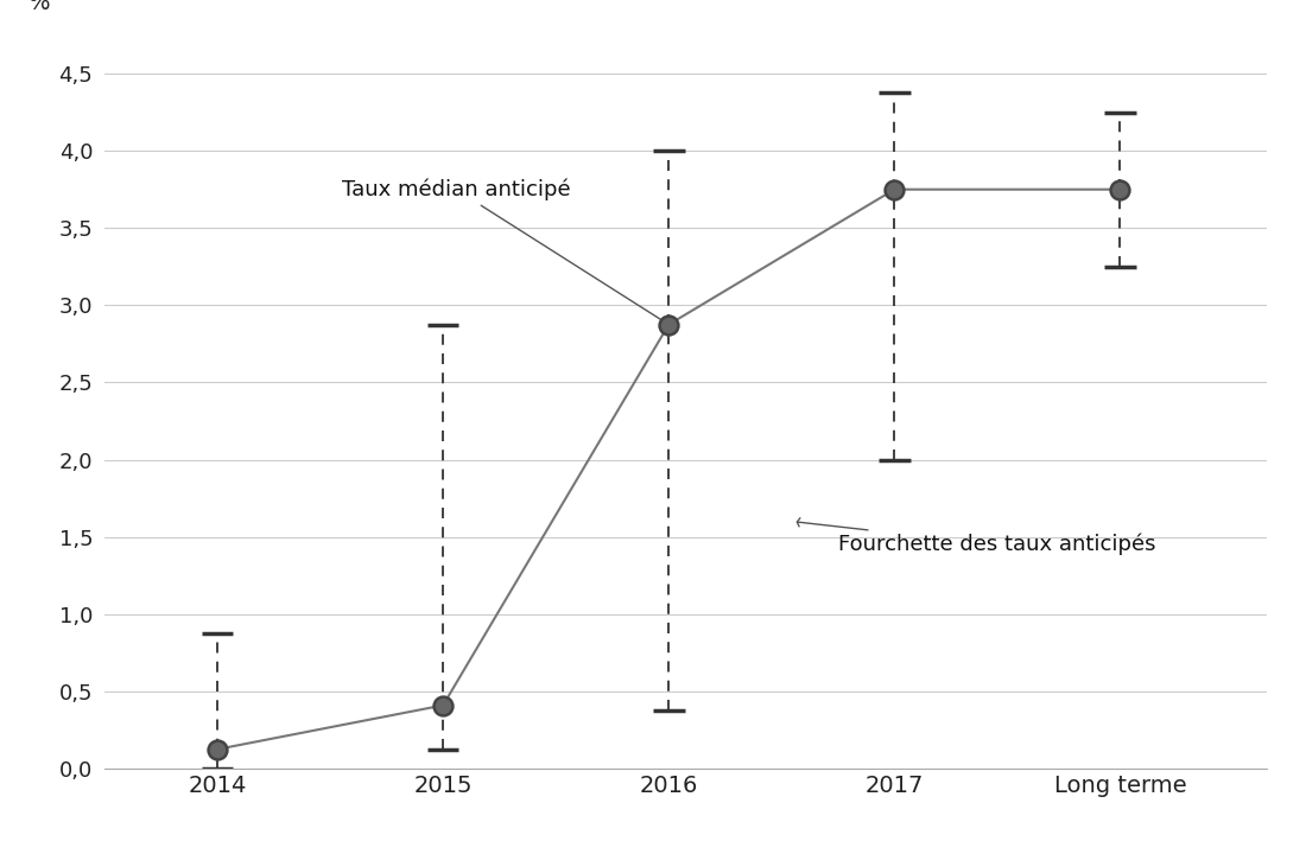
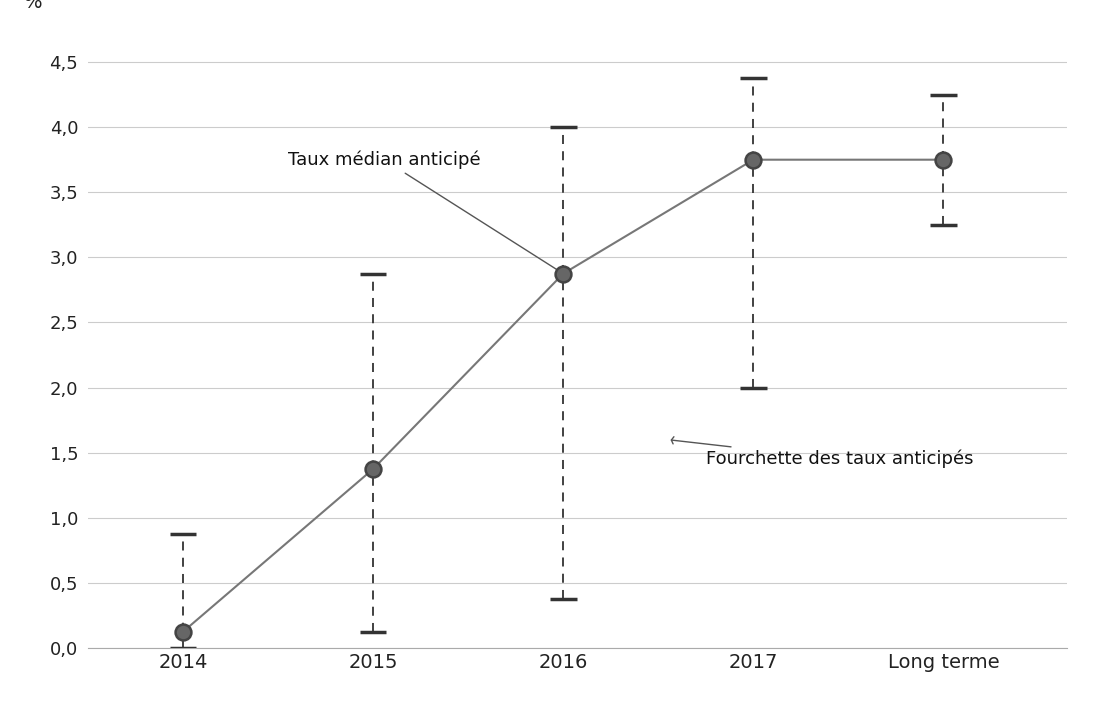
2015: 0,41 -> 1,38
